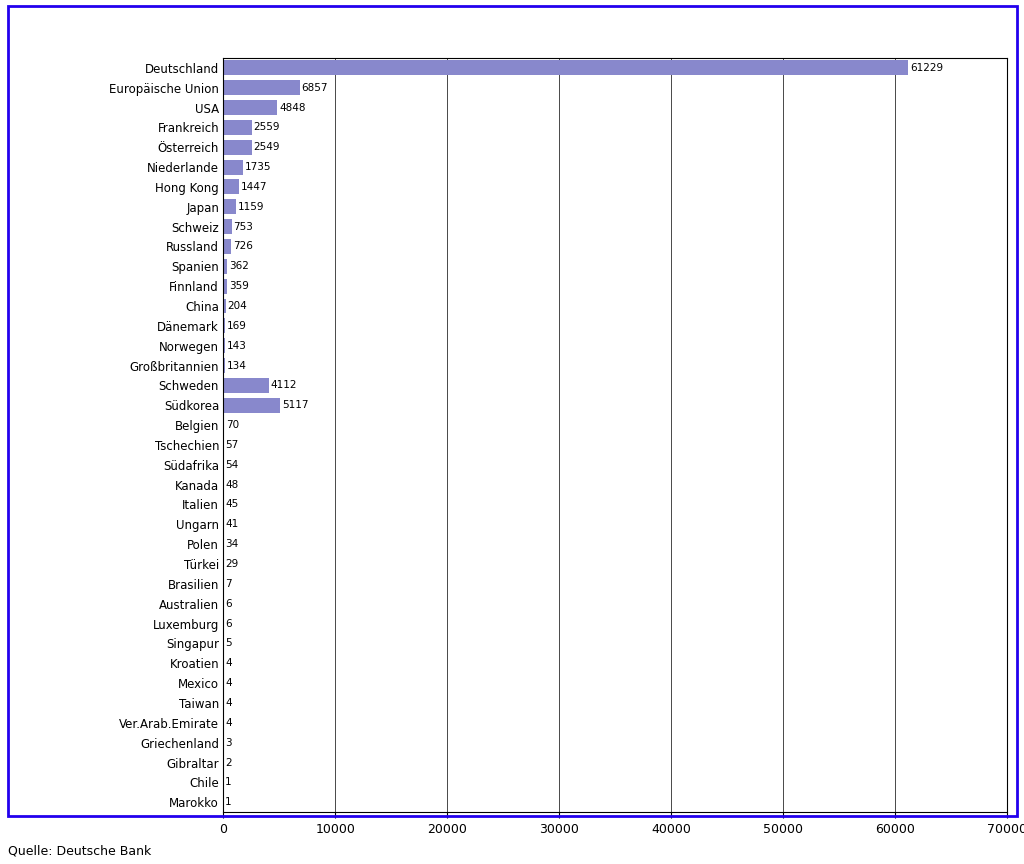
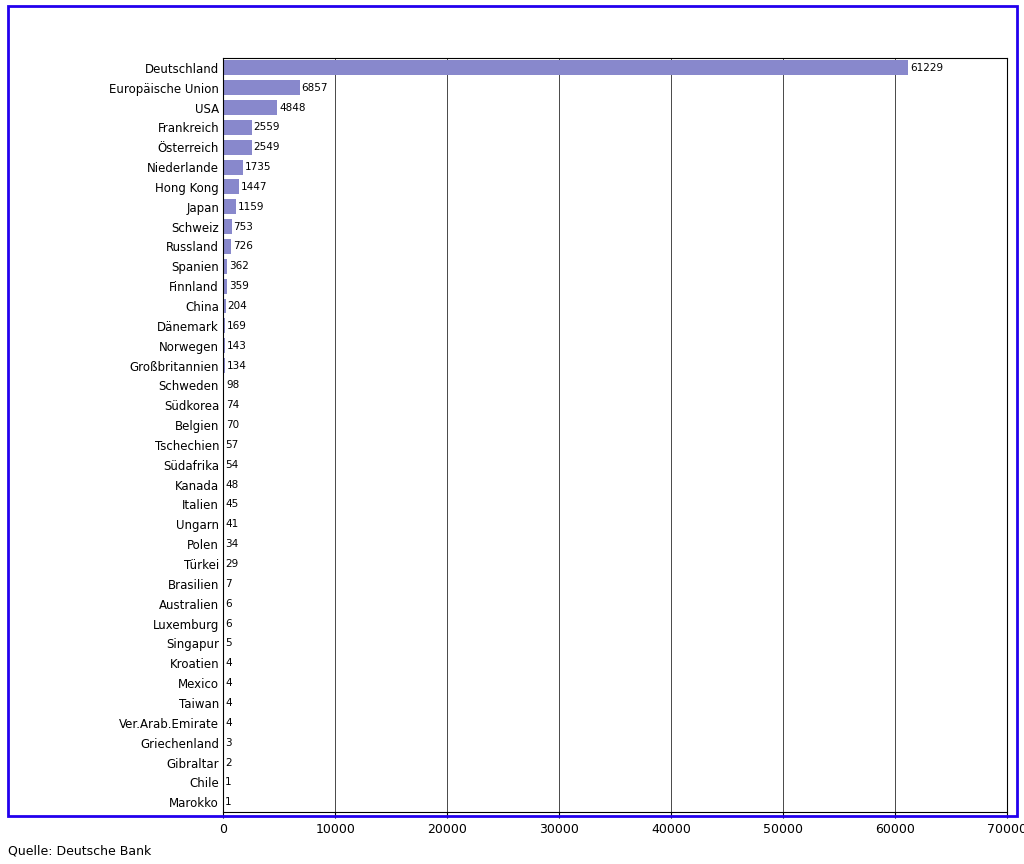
Schweden: 4112 -> 98
Südkorea: 5117 -> 74
